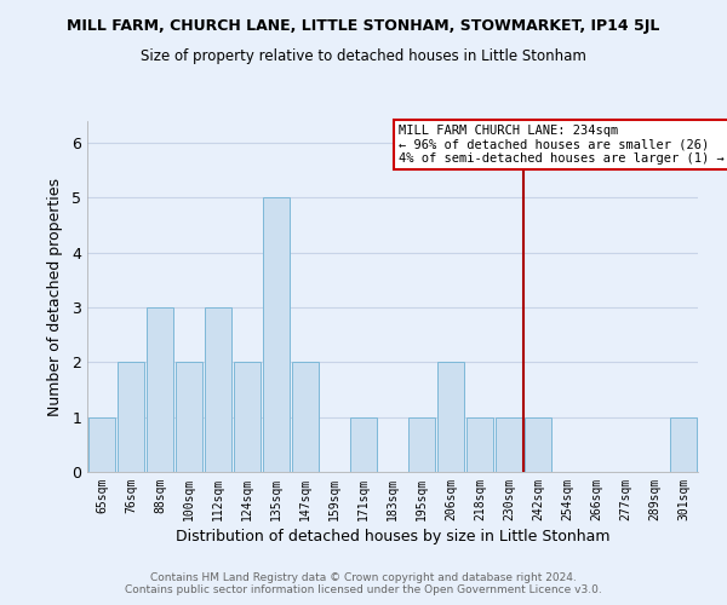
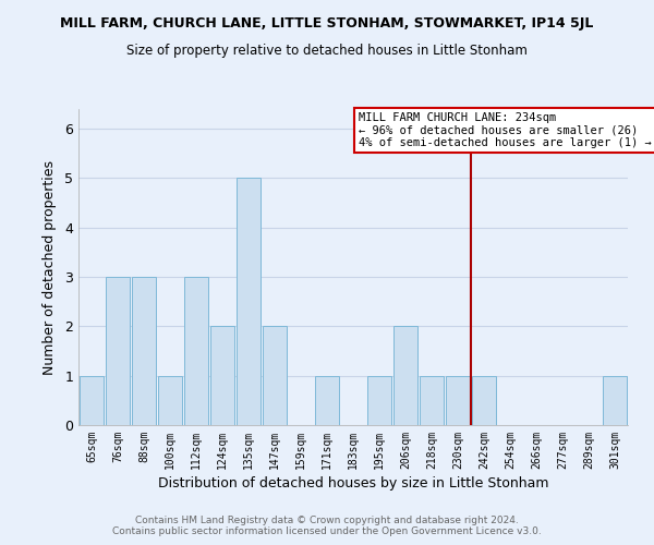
76sqm: 2 -> 3
100sqm: 2 -> 1
